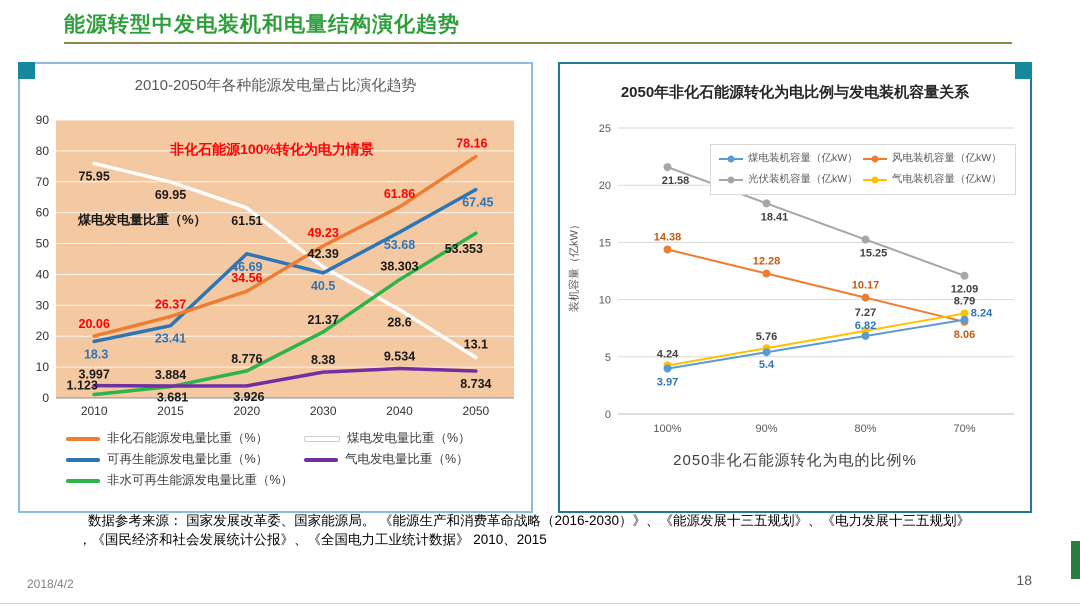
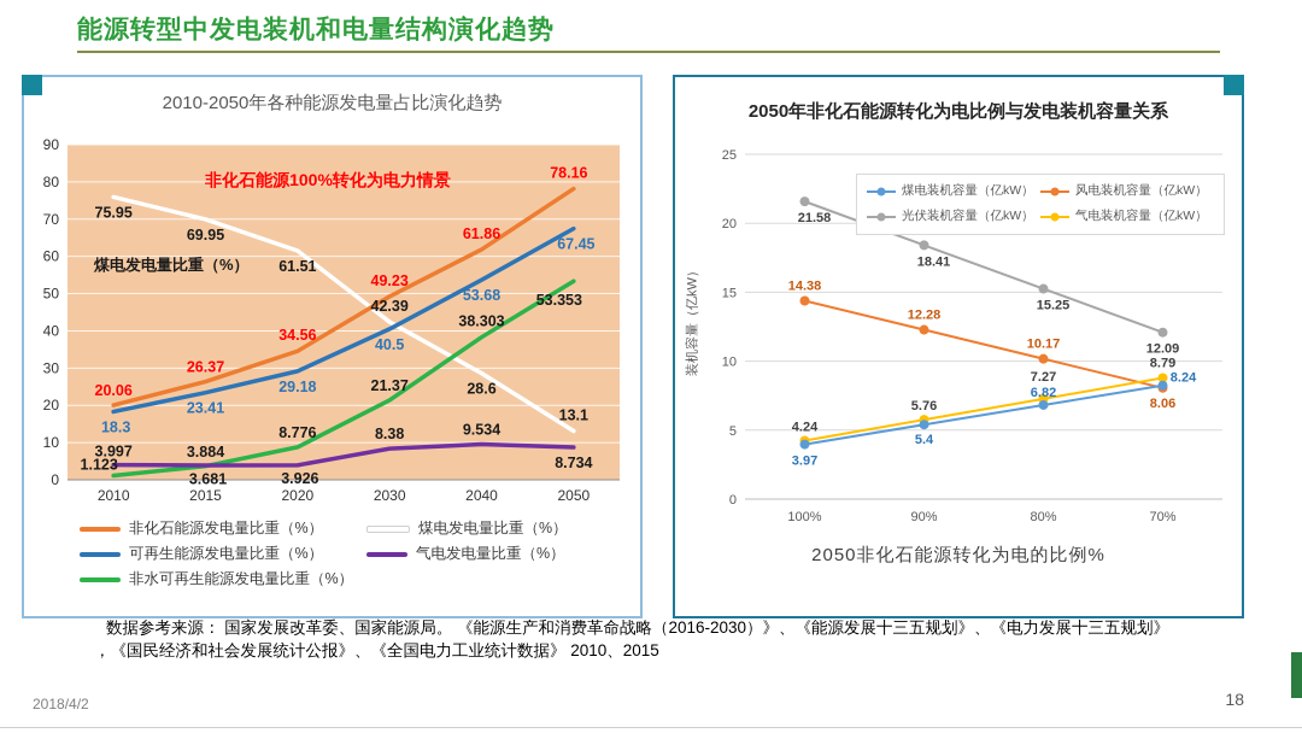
2010-2050年各种能源发电量占比演化趋势/可再生能源发电量比重（%）/2020: 46.69 -> 29.18
